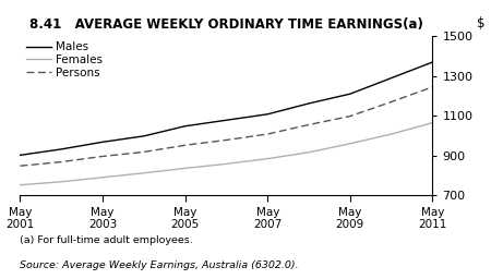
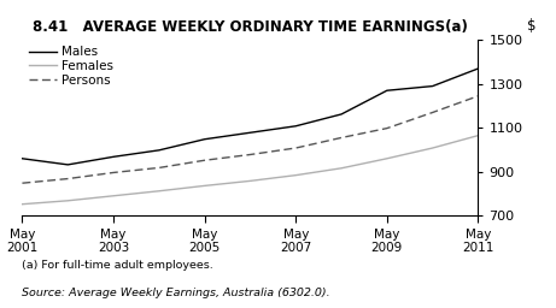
Males/May 2001: 900 -> 960
Males/May 2009: 1210 -> 1270
